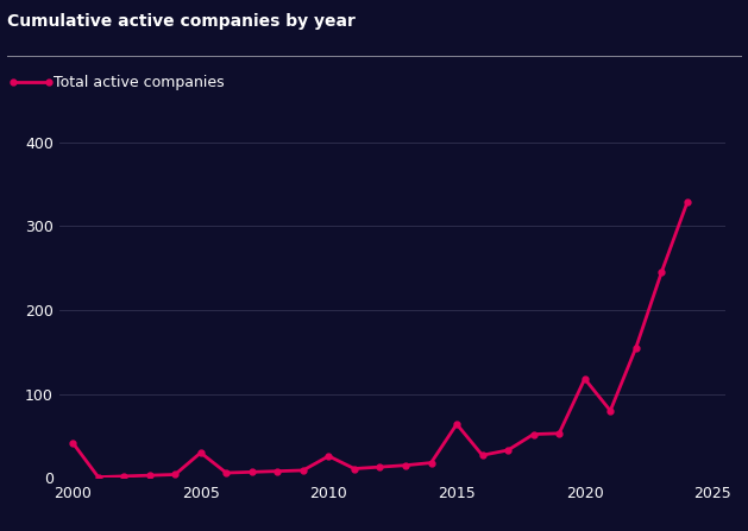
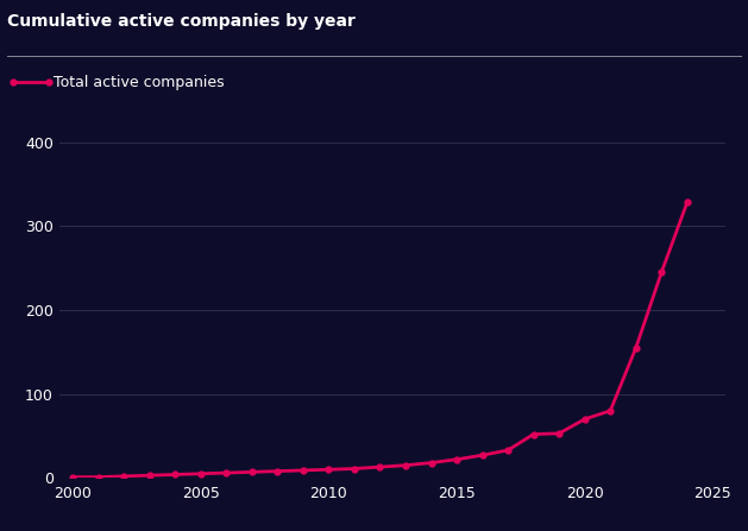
2000: 42 -> 1
2005: 30 -> 5
2010: 26 -> 10
2015: 64 -> 22
2020: 118 -> 70
